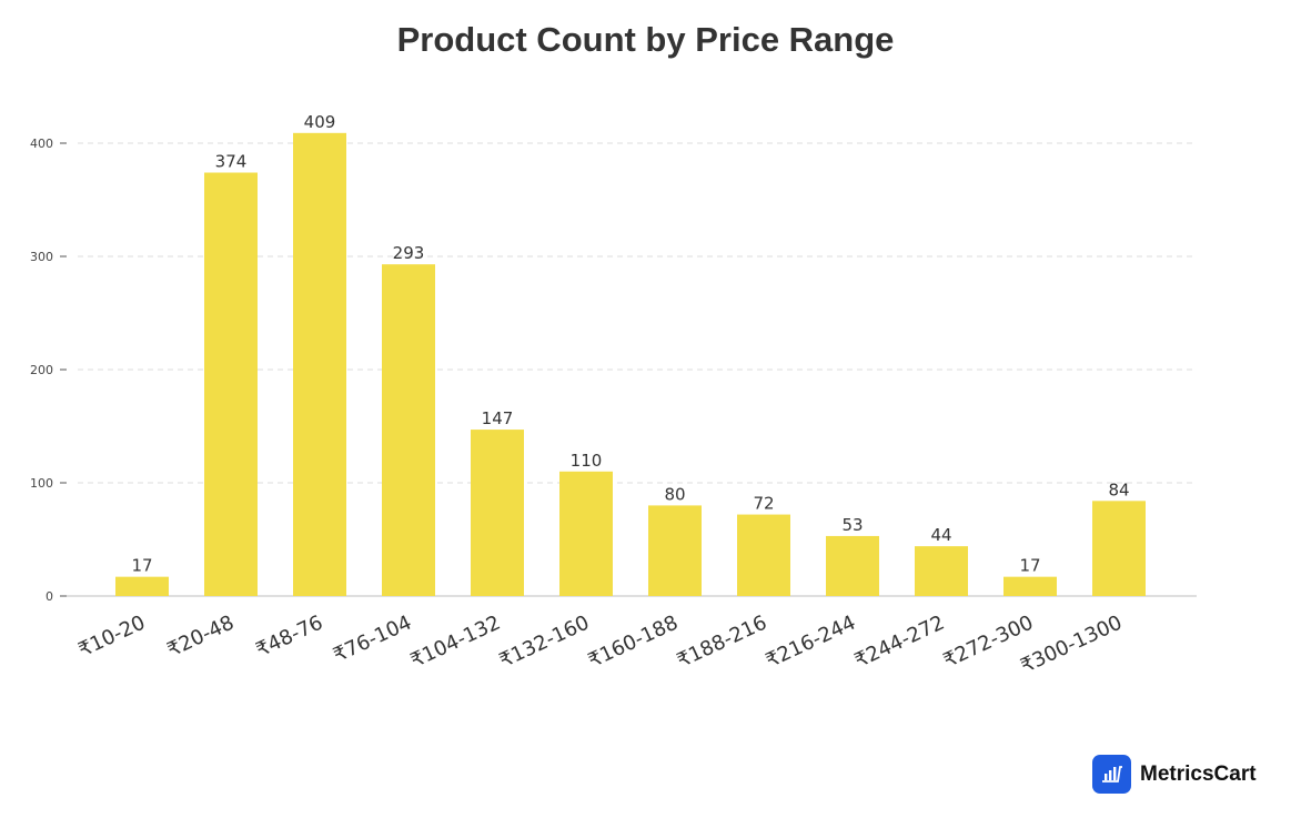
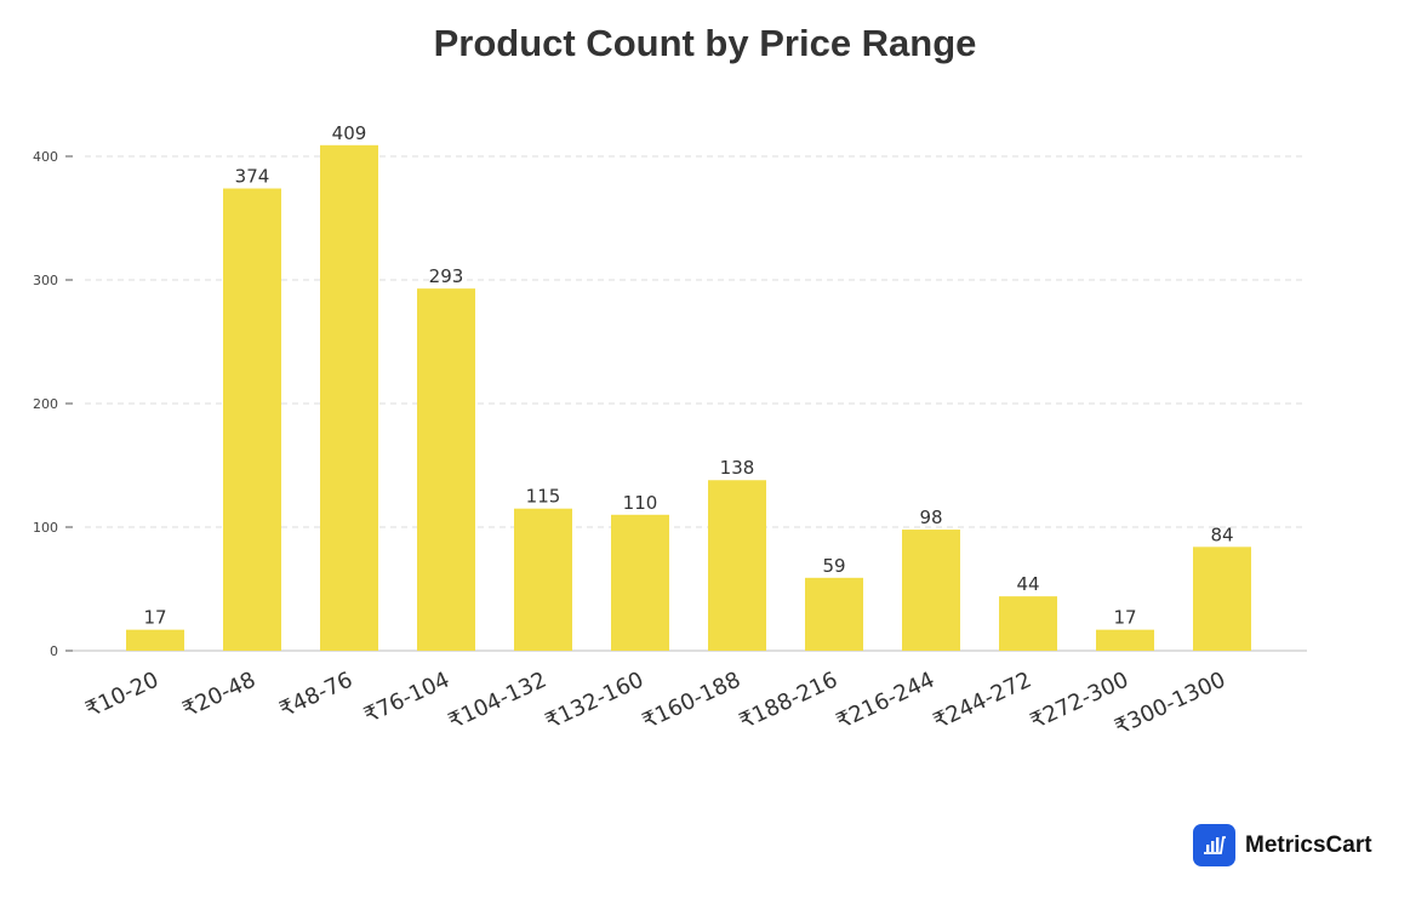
₹104-132: 147 -> 115
₹160-188: 80 -> 138
₹188-216: 72 -> 59
₹216-244: 53 -> 98
